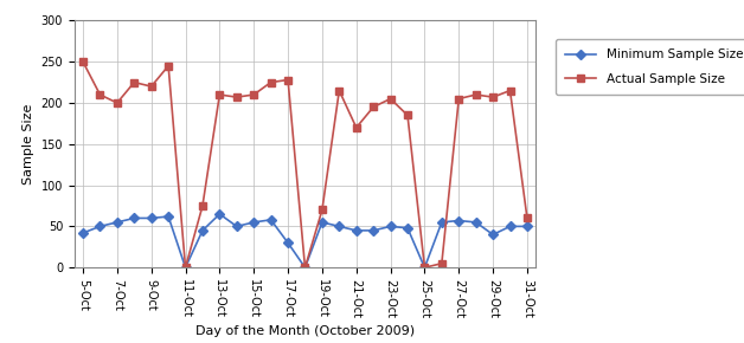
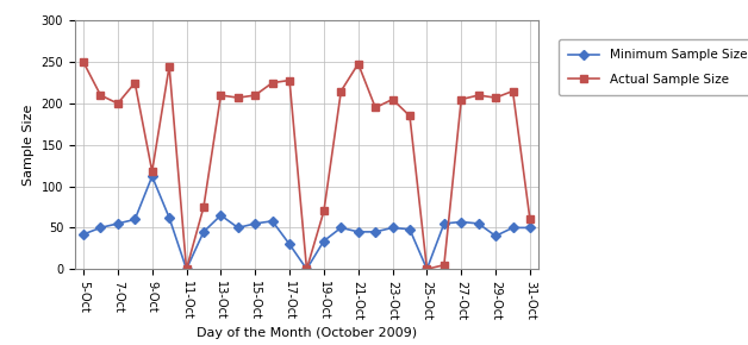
Minimum Sample Size/9-Oct: 60 -> 112
Actual Sample Size/9-Oct: 220 -> 118
Minimum Sample Size/19-Oct: 55 -> 34
Actual Sample Size/21-Oct: 170 -> 248
